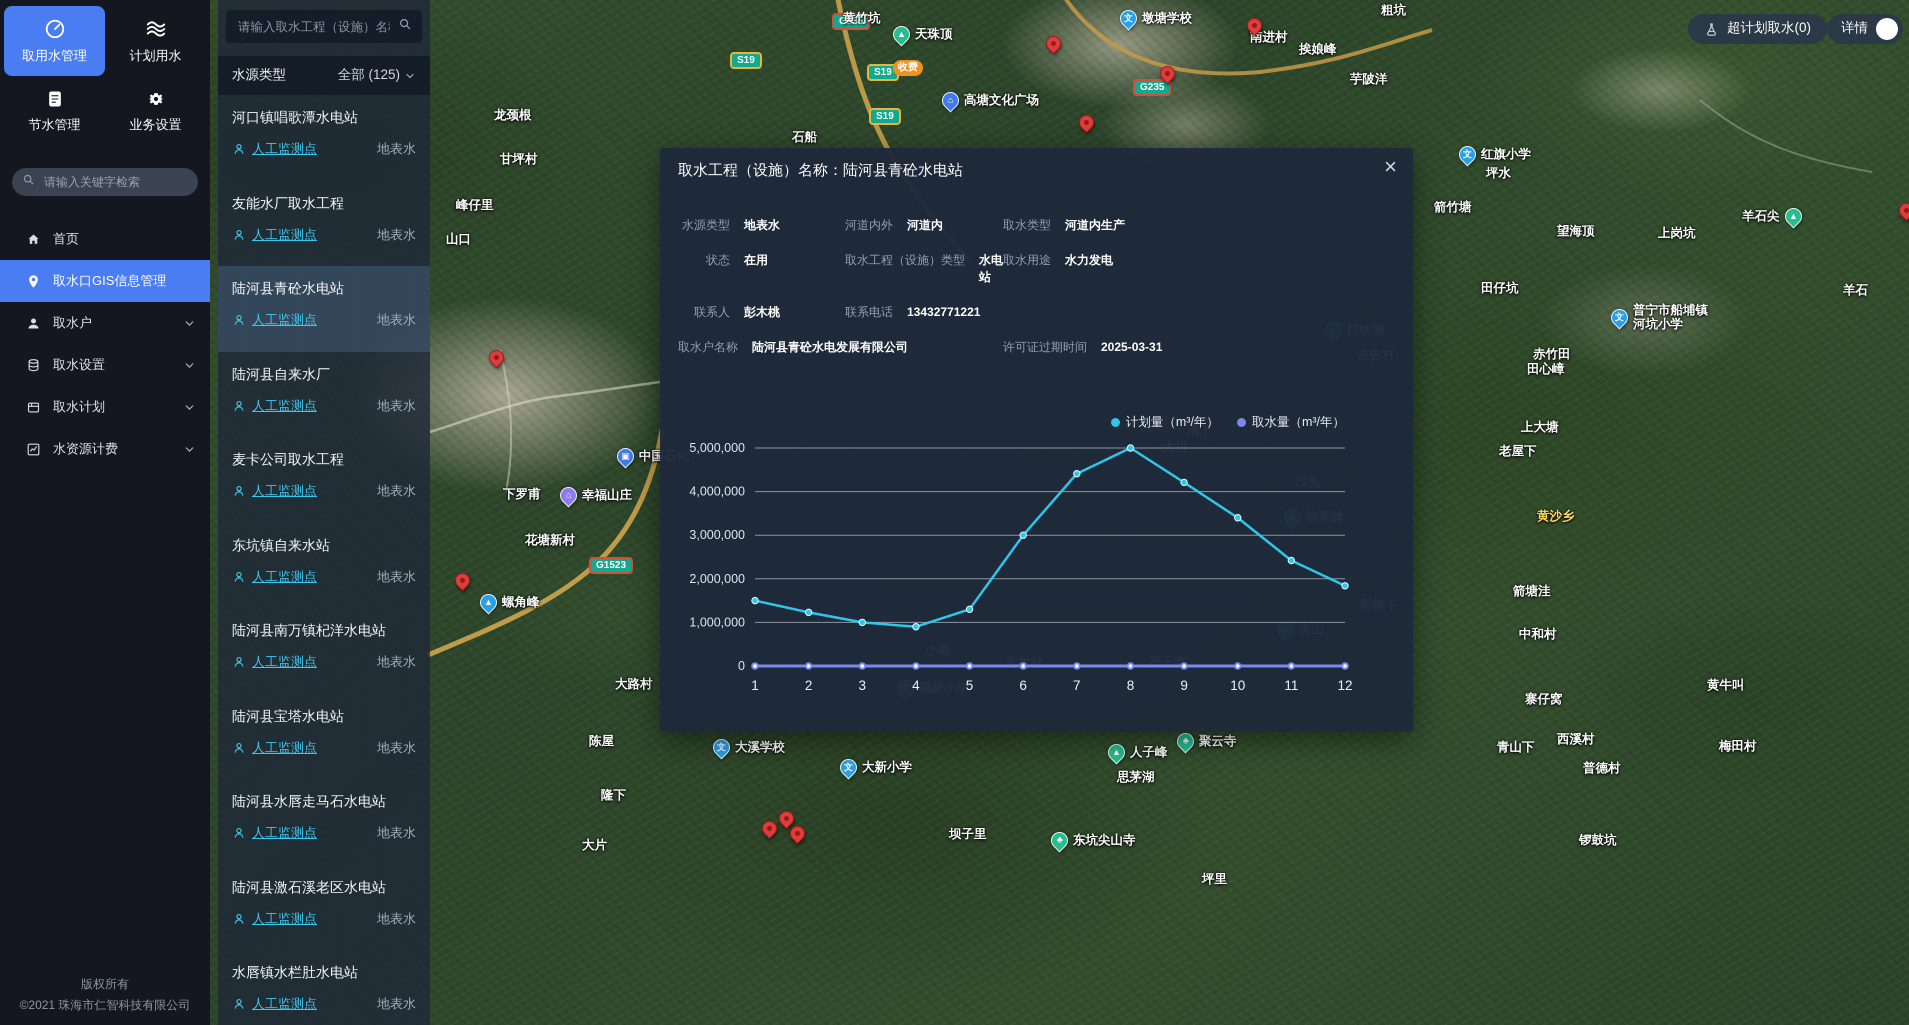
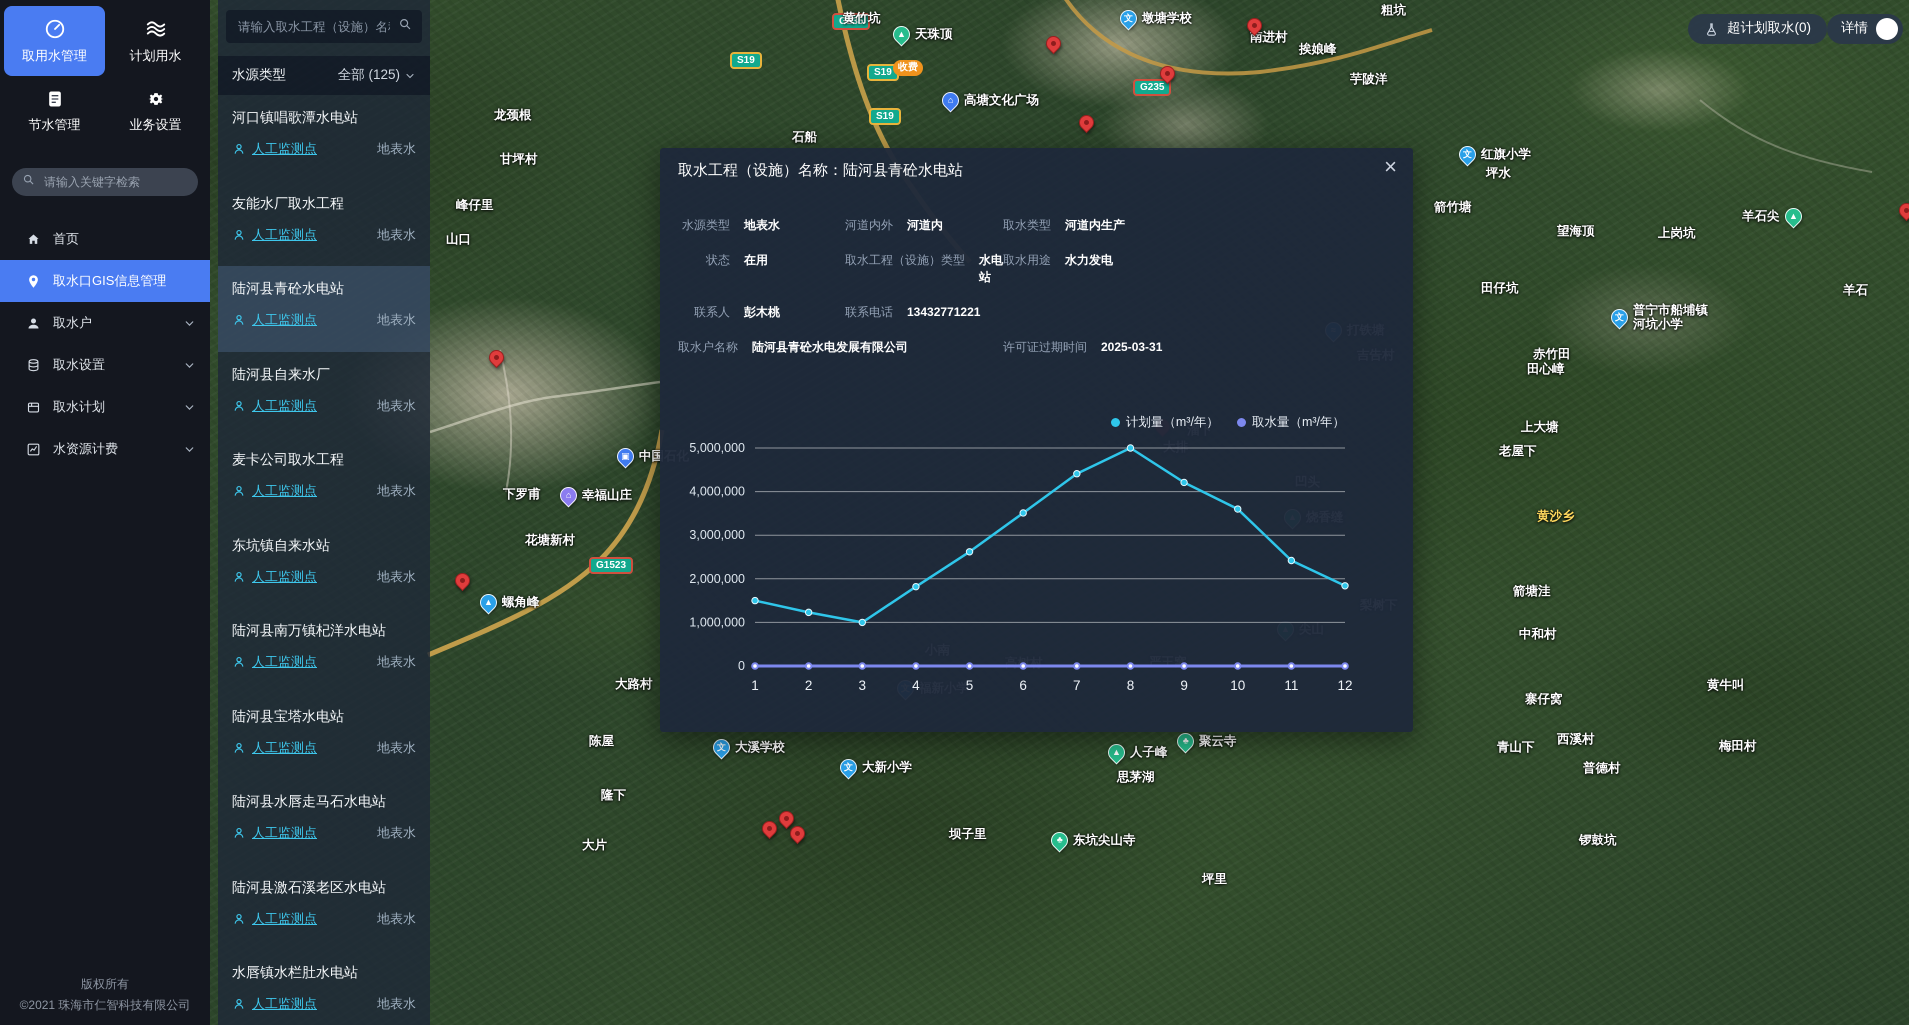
计划量（m³/年）/4: 900000 -> 1800000
计划量（m³/年）/5: 1300000 -> 2600000
计划量（m³/年）/6: 3000000 -> 3500000
计划量（m³/年）/10: 3400000 -> 3600000
